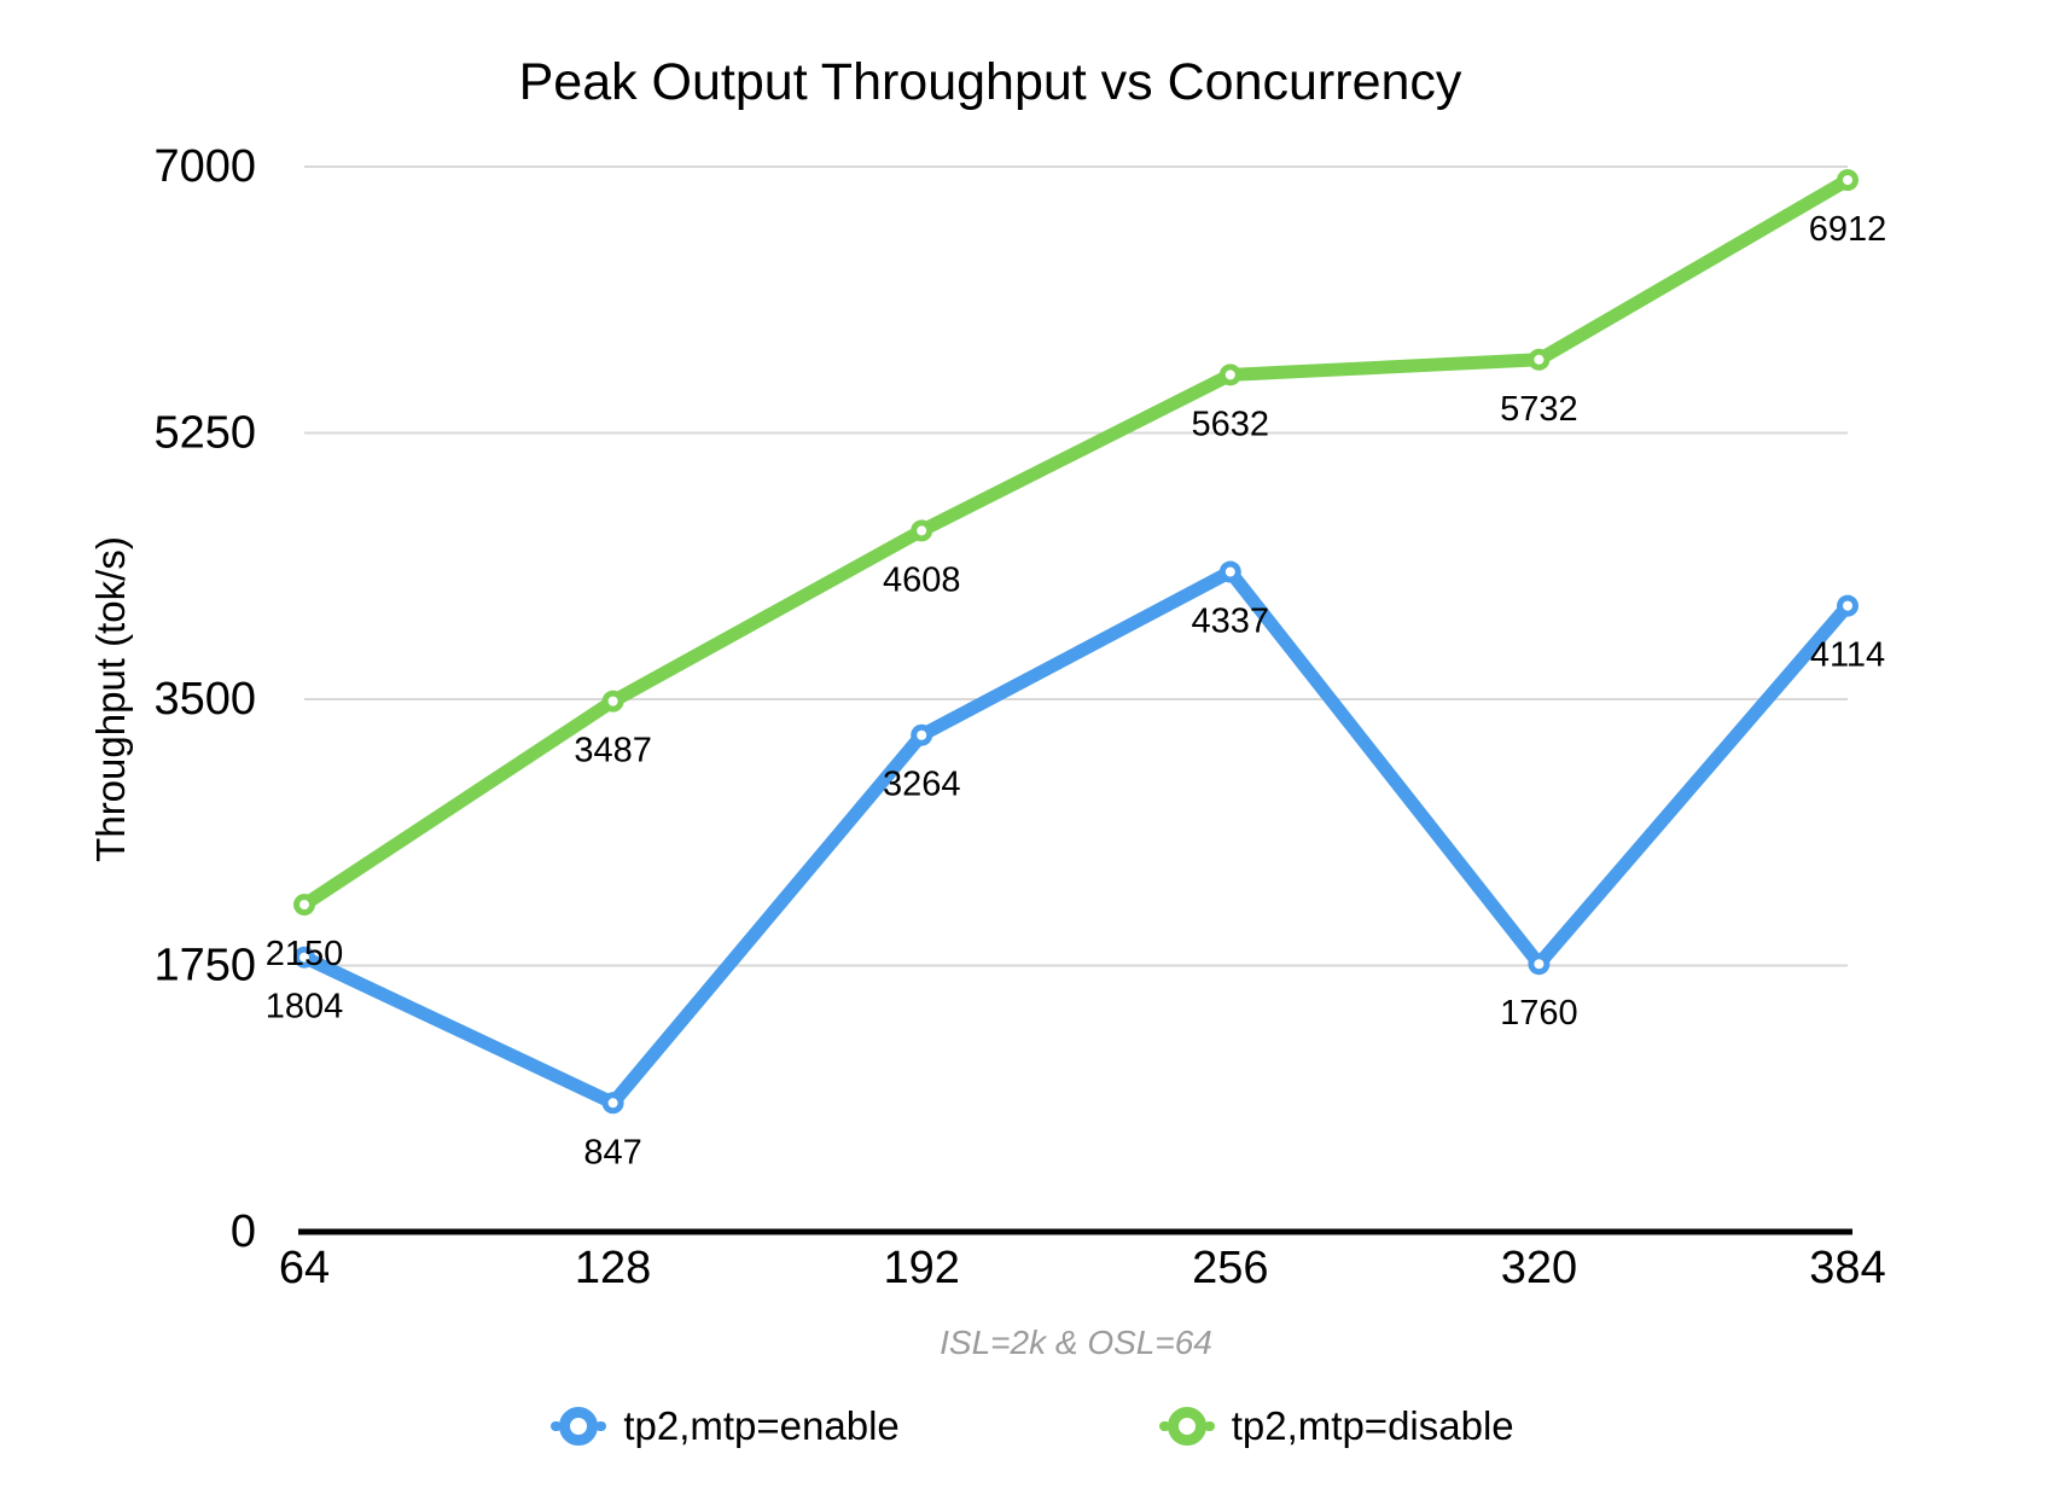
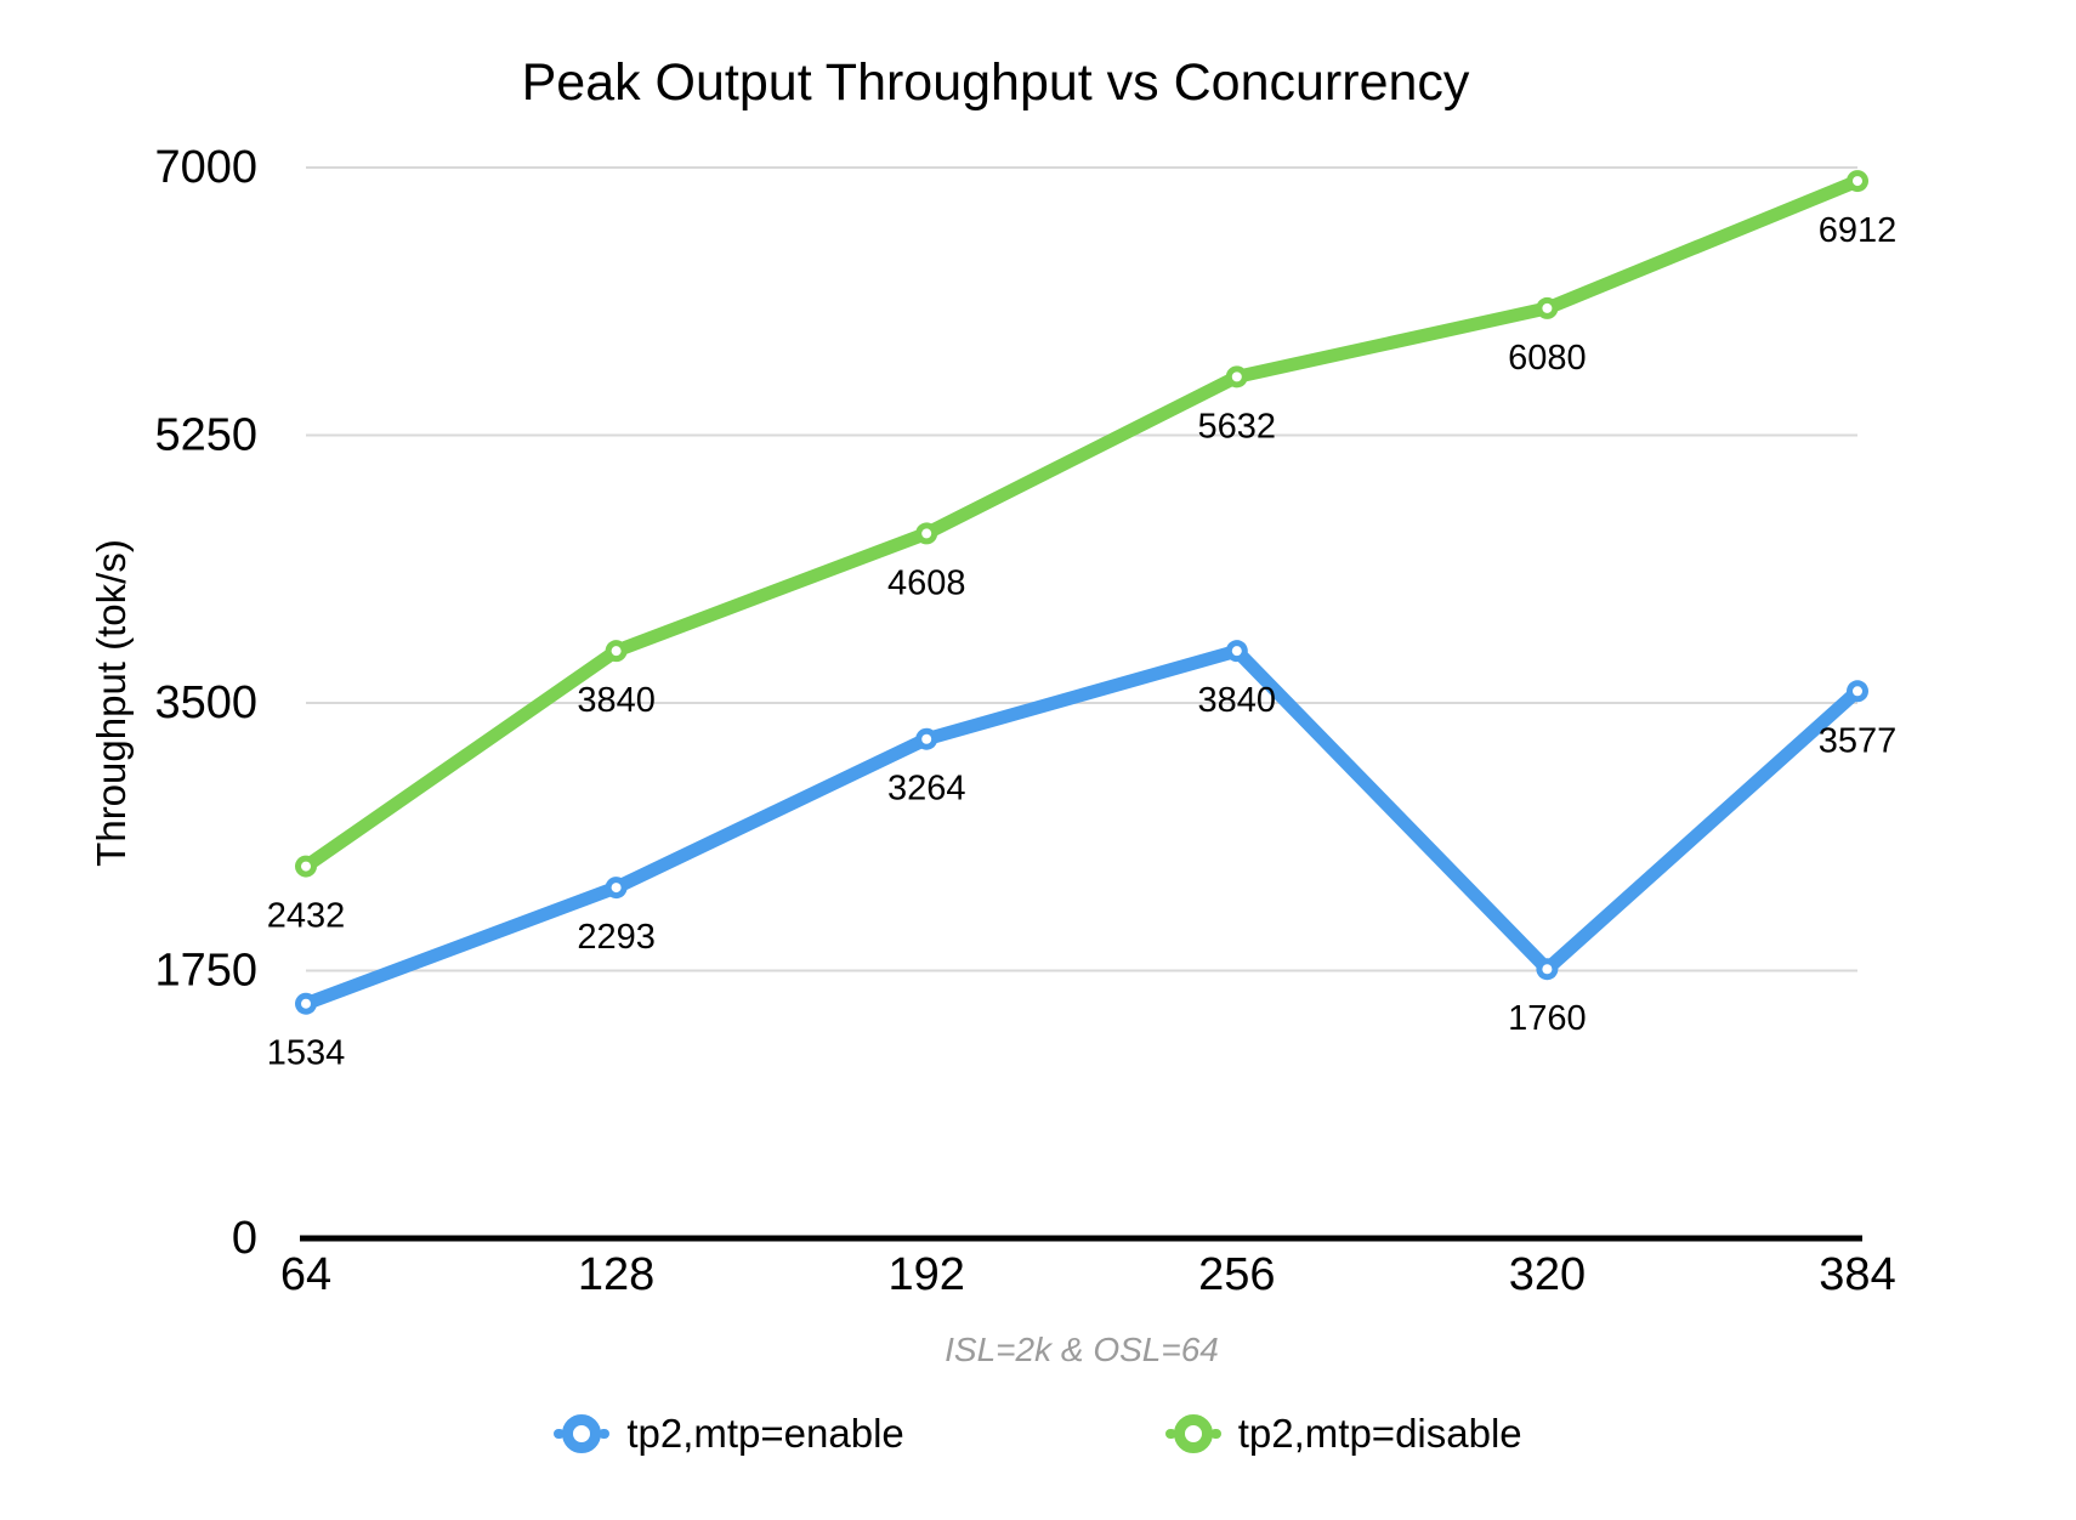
tp2,mtp=enable/64: 1804 -> 1534
tp2,mtp=disable/64: 2150 -> 2432
tp2,mtp=enable/128: 847 -> 2293
tp2,mtp=disable/128: 3487 -> 3840
tp2,mtp=enable/256: 4337 -> 3840
tp2,mtp=disable/320: 5732 -> 6080
tp2,mtp=enable/384: 4114 -> 3577
